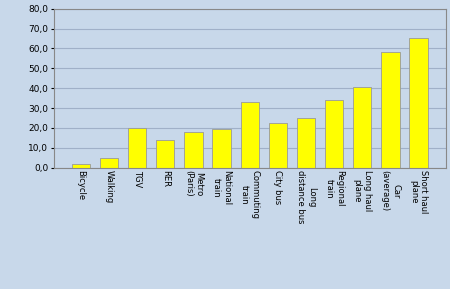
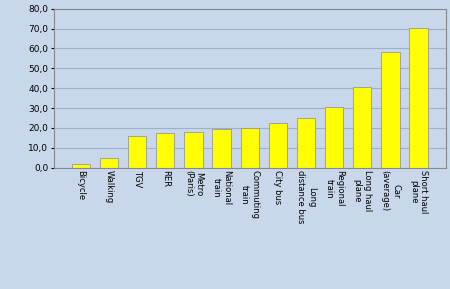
TGV: 20 -> 16
RER: 14 -> 18
Commuting train: 33 -> 20
Regional train: 34 -> 30
Short haul plane: 65 -> 70
